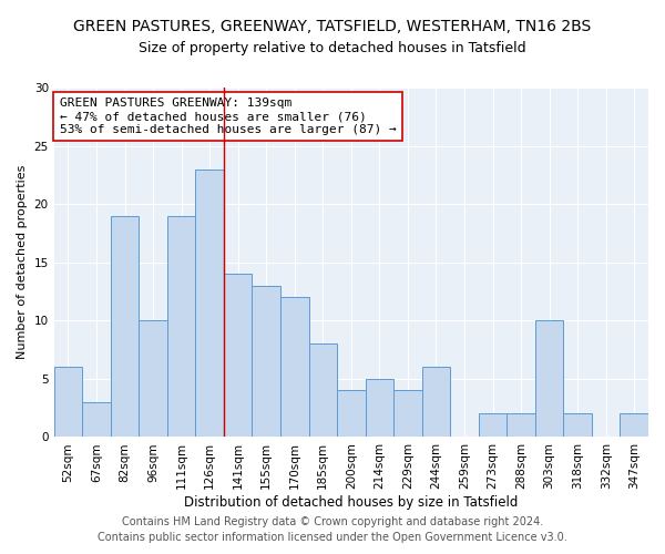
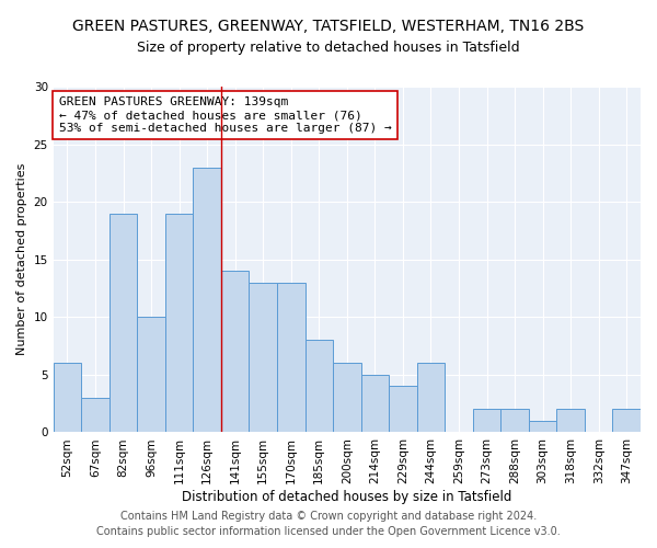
170sqm: 12 -> 13
200sqm: 4 -> 6
303sqm: 10 -> 1
